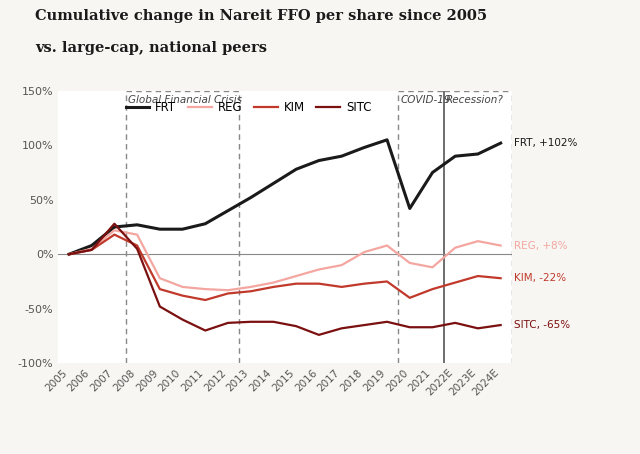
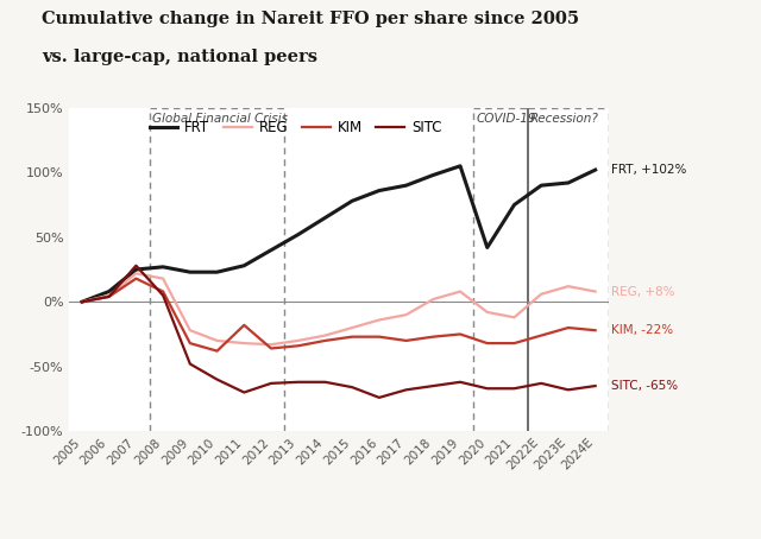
KIM/2011: -42% -> -18%
KIM/2020: -40% -> -32%
